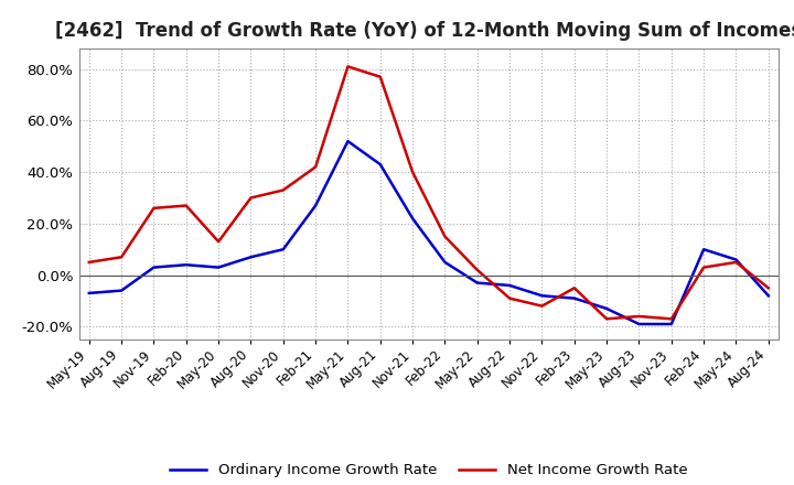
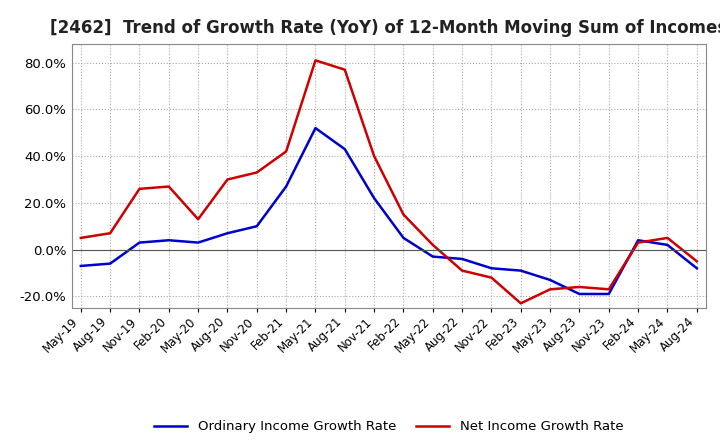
Net Income Growth Rate/Feb-23: -5% -> -23%
Ordinary Income Growth Rate/Feb-24: 10% -> 4%
Ordinary Income Growth Rate/May-24: 6% -> 2%
